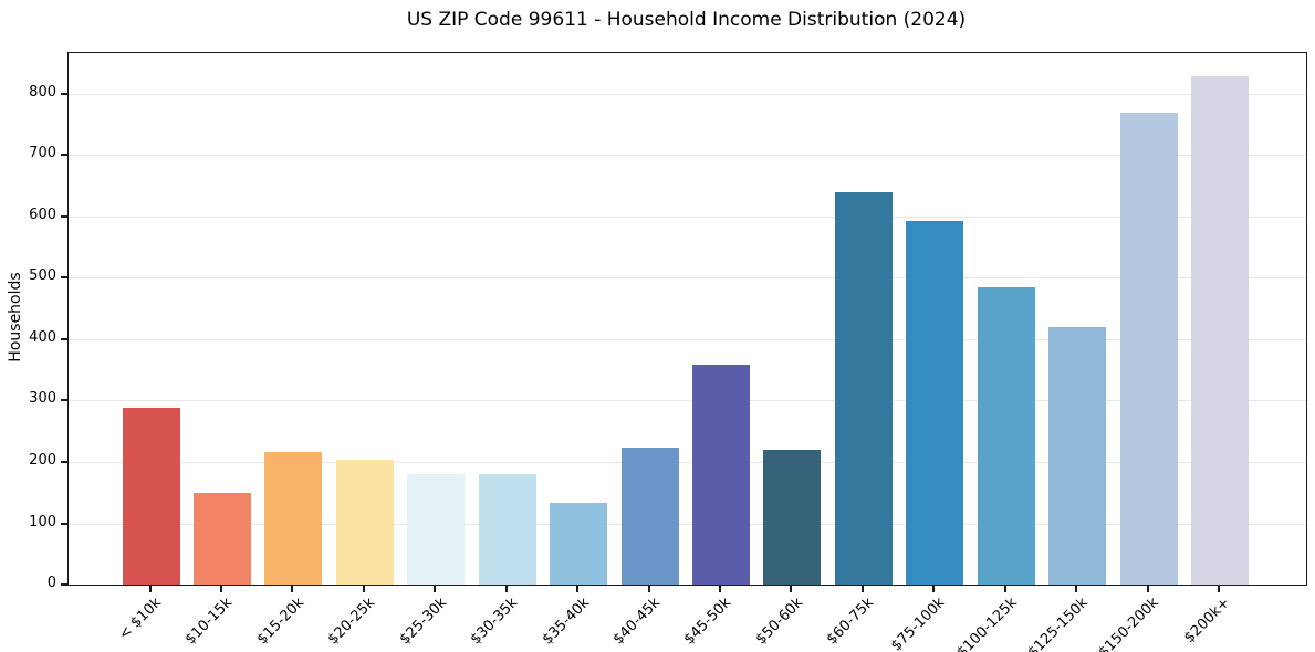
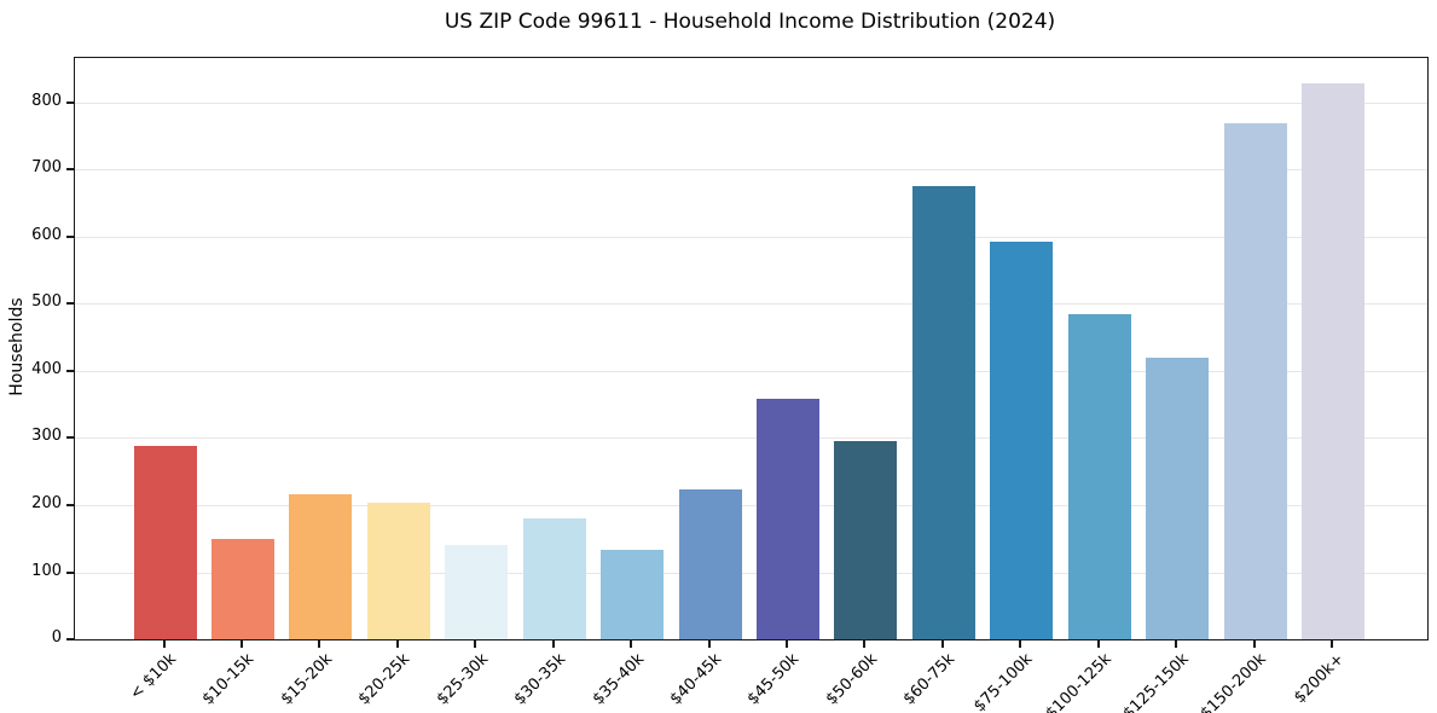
$25-30k: 180 -> 140
$50-60k: 220 -> 300
$60-75k: 640 -> 680
